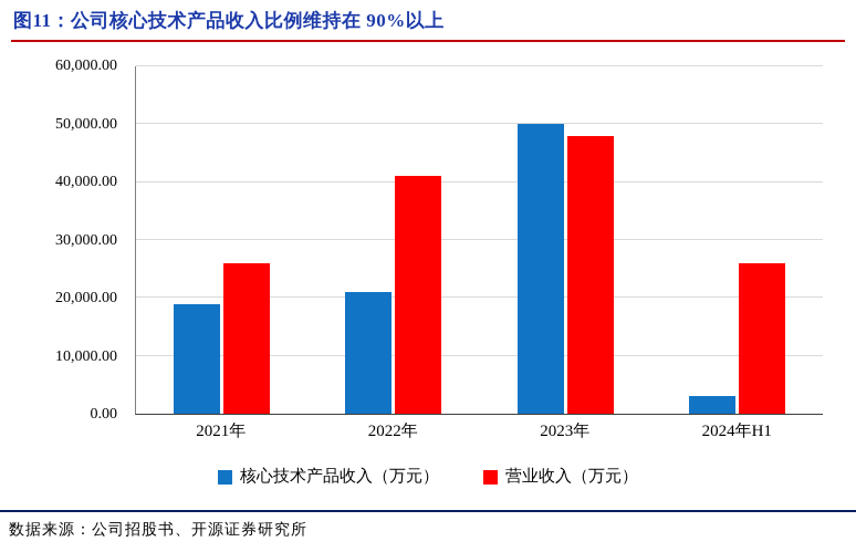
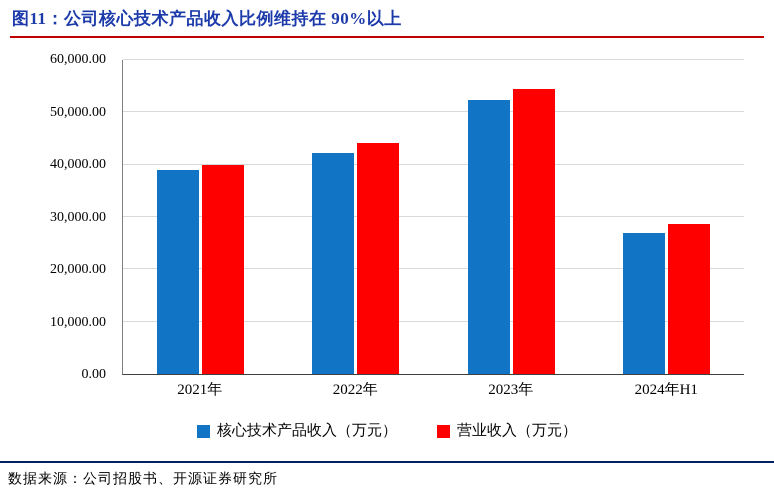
核心技术产品收入（万元）/2021年: 19000 -> 39000
营业收入（万元）/2021年: 26000 -> 40000
核心技术产品收入（万元）/2022年: 21000 -> 42000
营业收入（万元）/2022年: 41000 -> 44000
核心技术产品收入（万元）/2023年: 50000 -> 52000
营业收入（万元）/2023年: 48000 -> 54000
核心技术产品收入（万元）/2024年H1: 3000 -> 27000
营业收入（万元）/2024年H1: 26000 -> 29000
